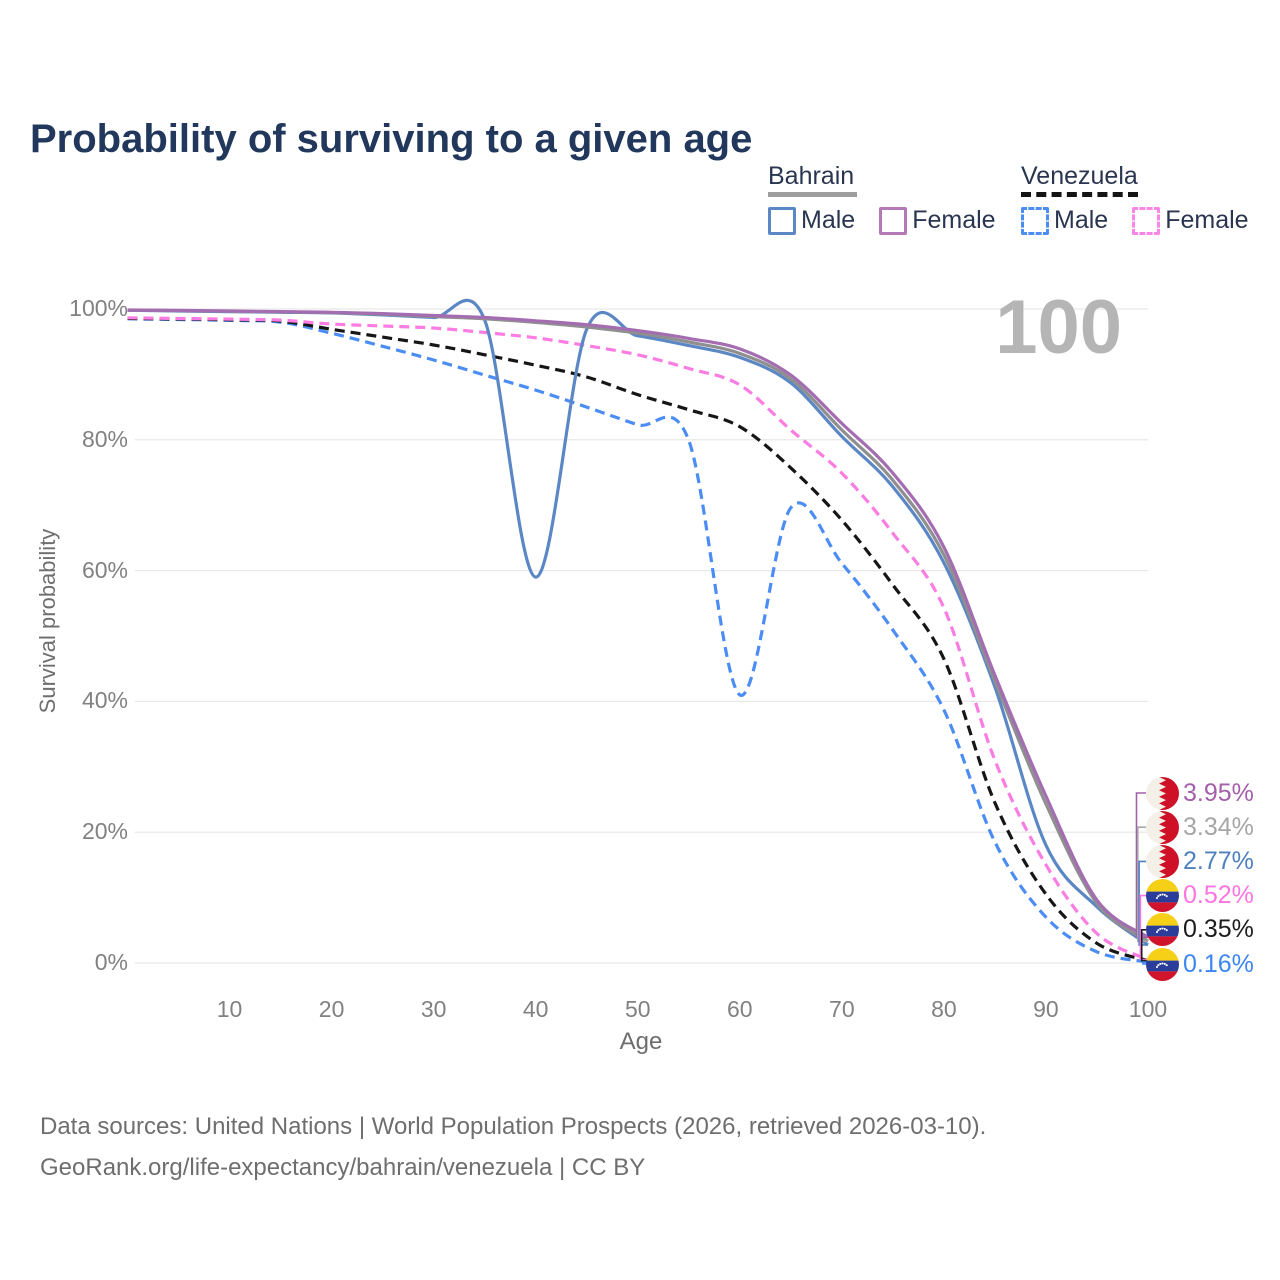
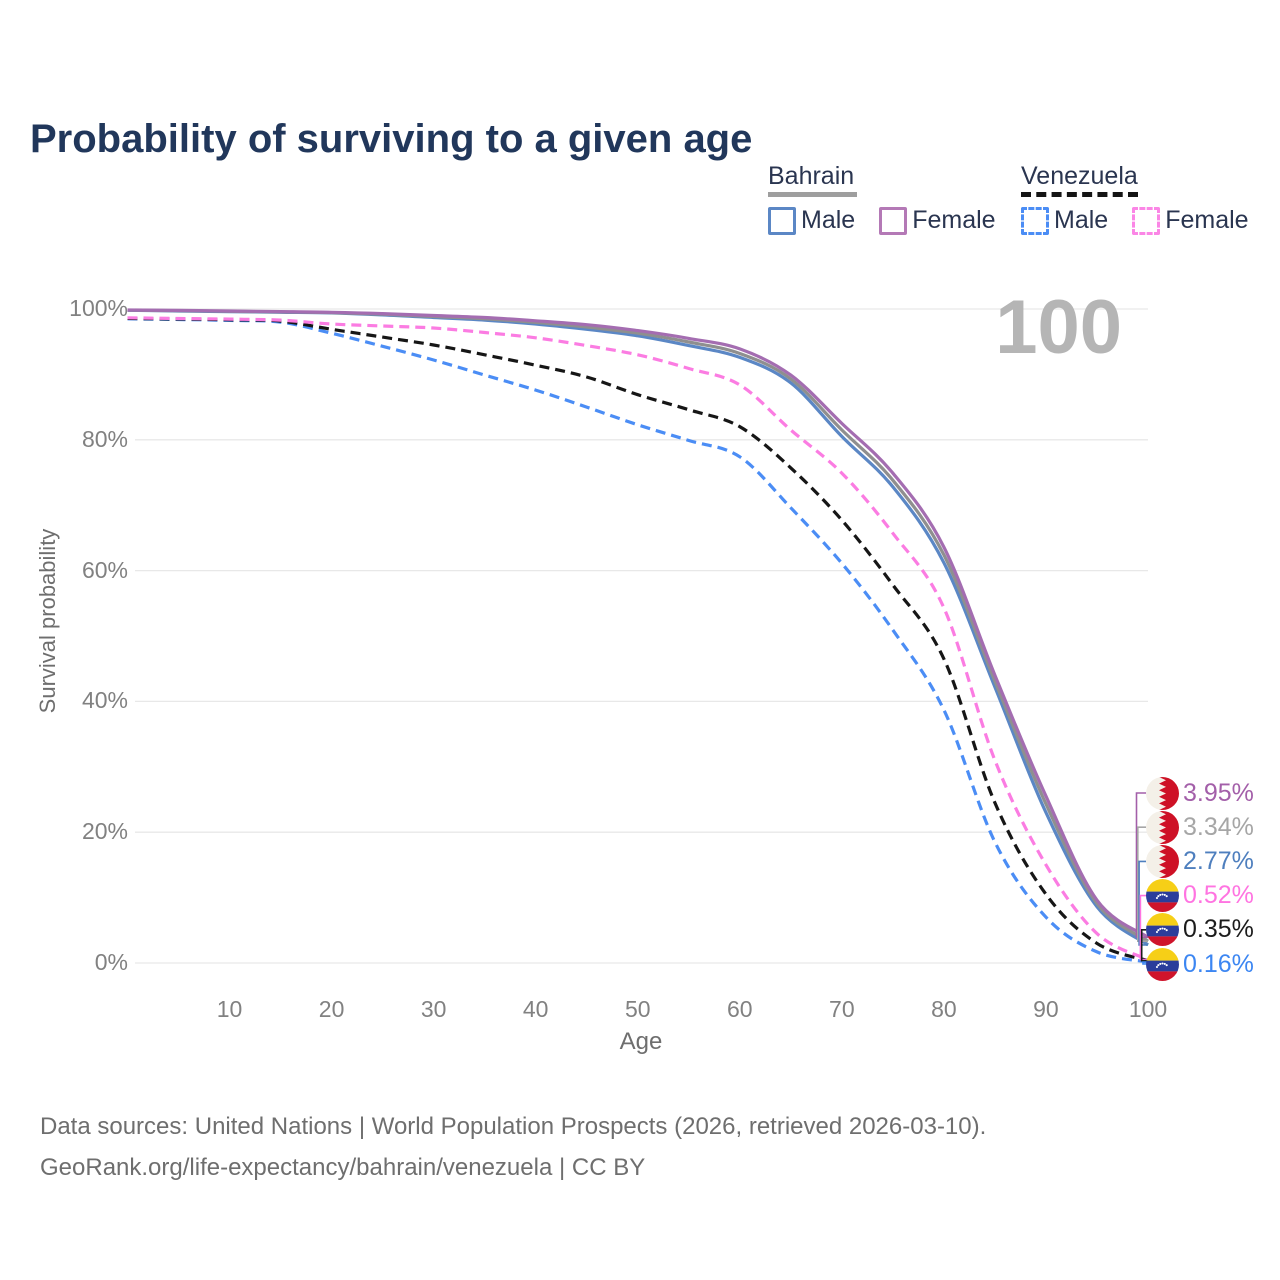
Bahrain Male/40: 59% -> 98%
Venezuela Male/60: 41% -> 77%
Bahrain Male/90: 18% -> 23%
